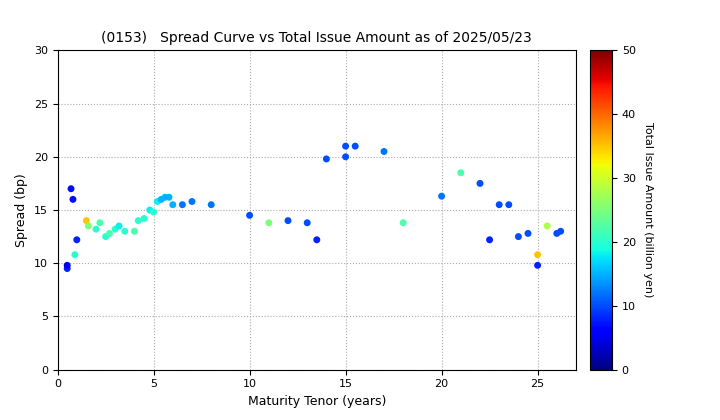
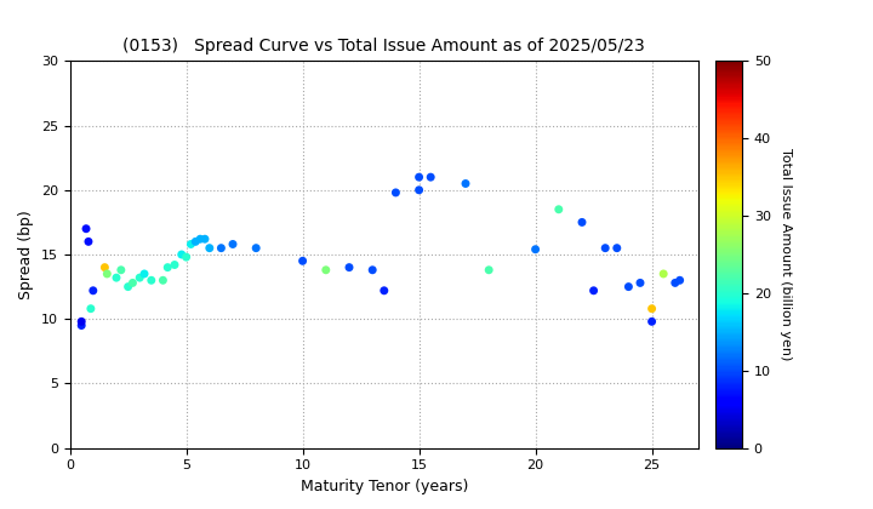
20: 16.3 -> 15.4
